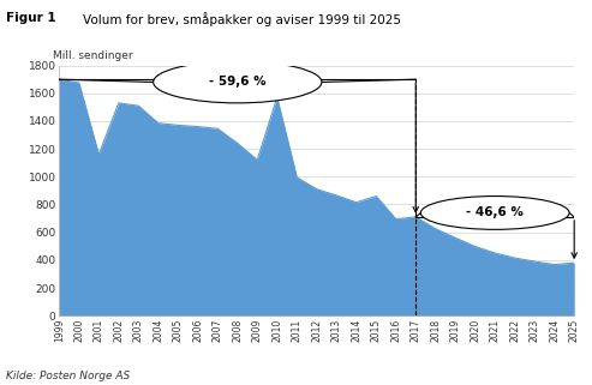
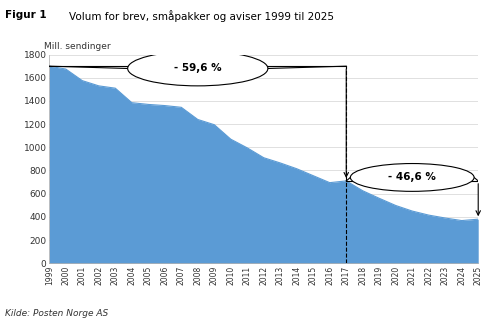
2001: 1160 -> 1580
2009: 1120 -> 1200
2010: 1570 -> 1070
2015: 860 -> 760
